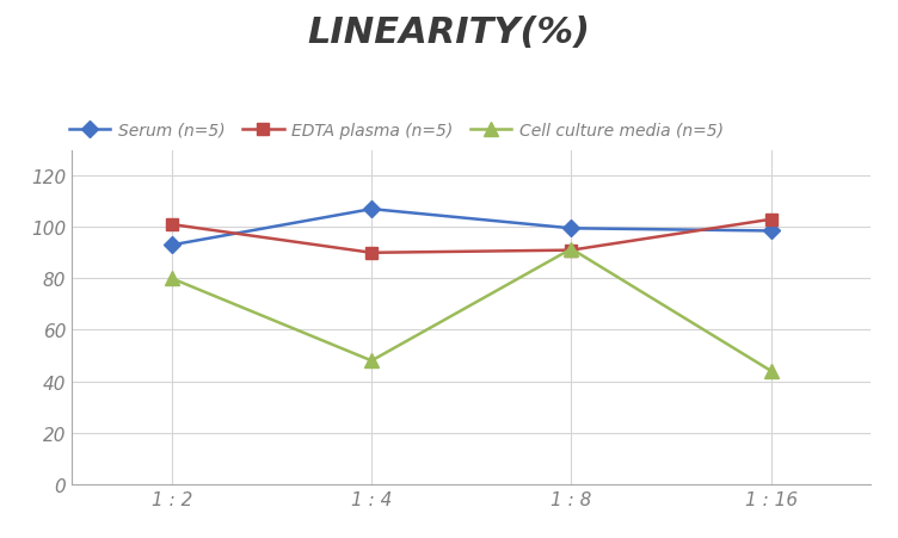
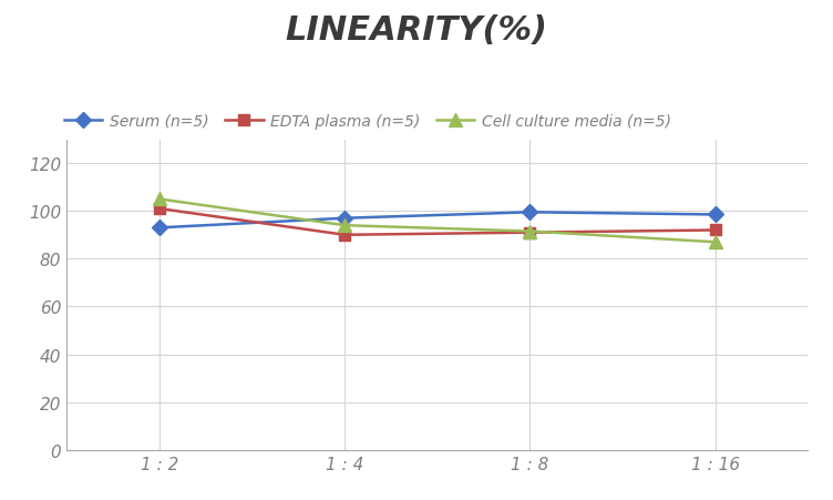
Cell culture media (n=5)/1 : 2: 80.0 -> 105.0
Serum (n=5)/1 : 4: 107.0 -> 97.0
Cell culture media (n=5)/1 : 4: 48.0 -> 94.0
EDTA plasma (n=5)/1 : 16: 103 -> 92
Cell culture media (n=5)/1 : 16: 44.0 -> 87.0
